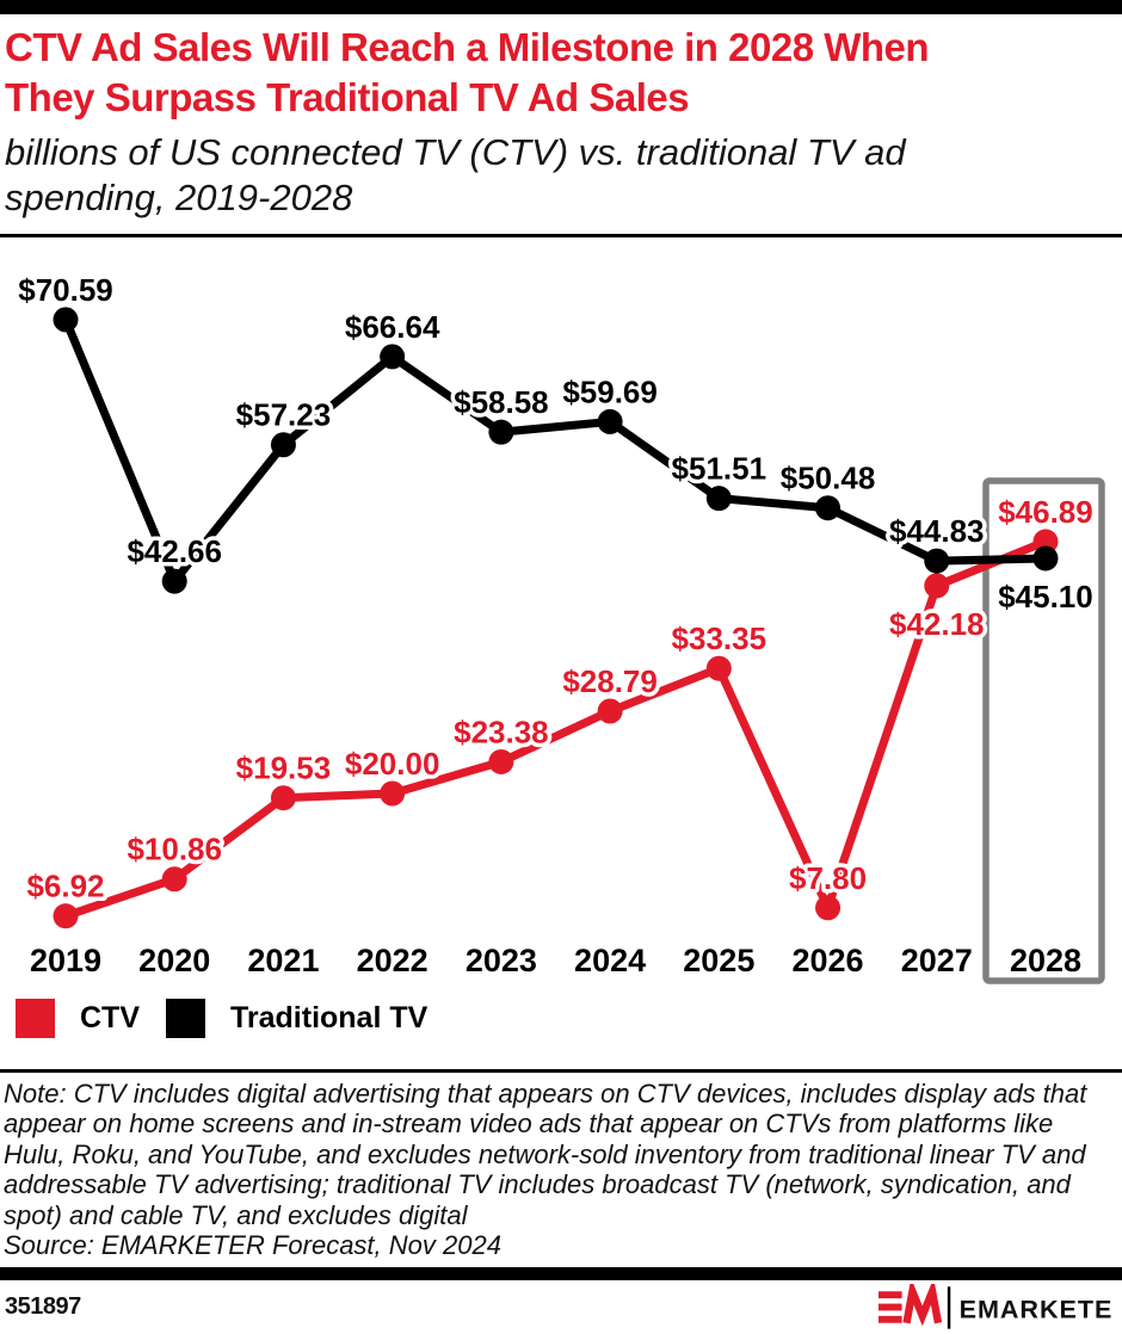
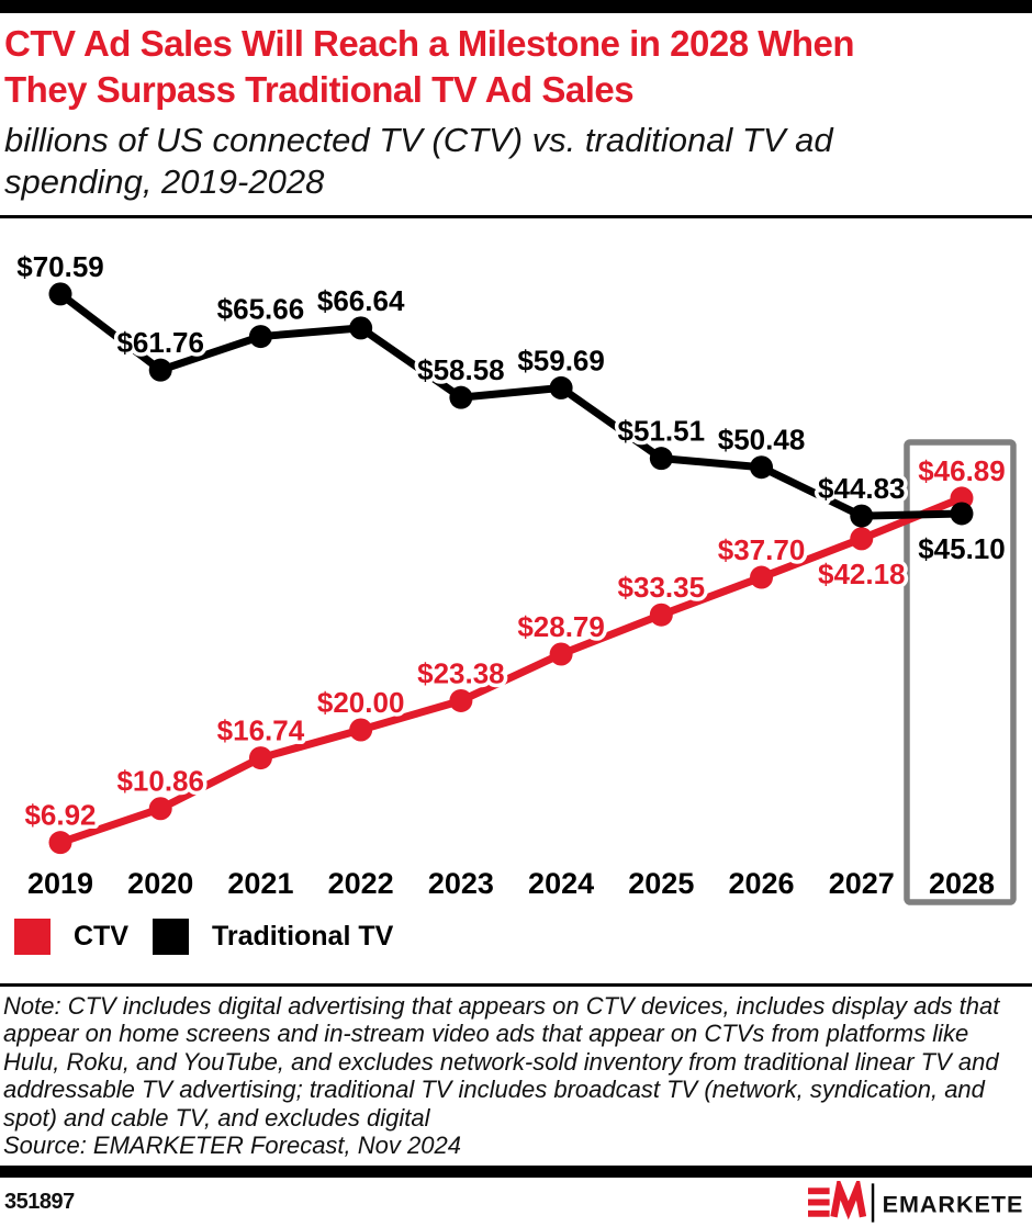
Traditional TV/2020: $42.66 -> $61.76
CTV/2021: $19.53 -> $16.74
Traditional TV/2021: $57.23 -> $65.66
CTV/2026: $7.80 -> $37.70
